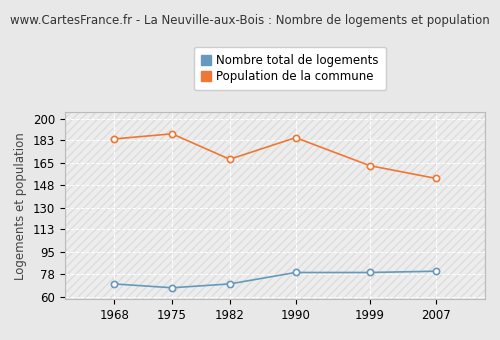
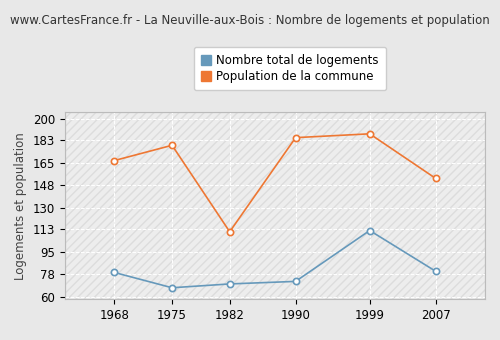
Nombre total de logements/1968: 70 -> 79
Population de la commune/1968: 184 -> 167
Population de la commune/1975: 188 -> 179
Population de la commune/1982: 168 -> 111
Nombre total de logements/1990: 79 -> 72
Nombre total de logements/1999: 79 -> 112
Population de la commune/1999: 163 -> 188
